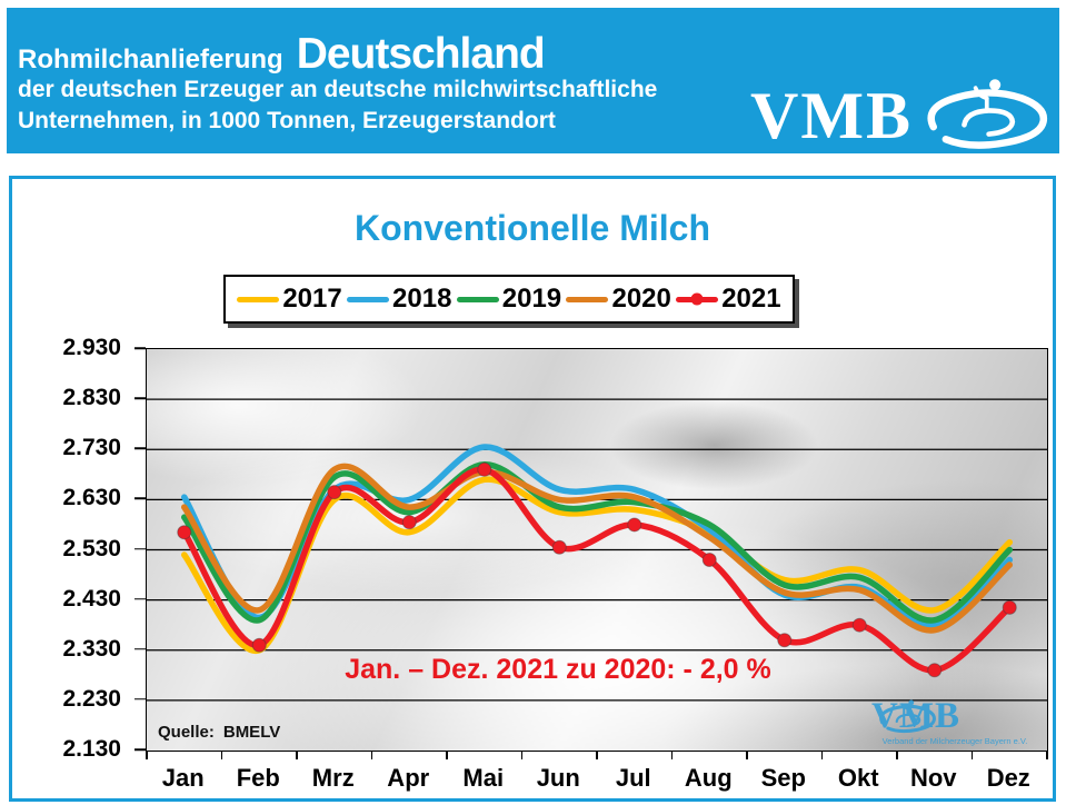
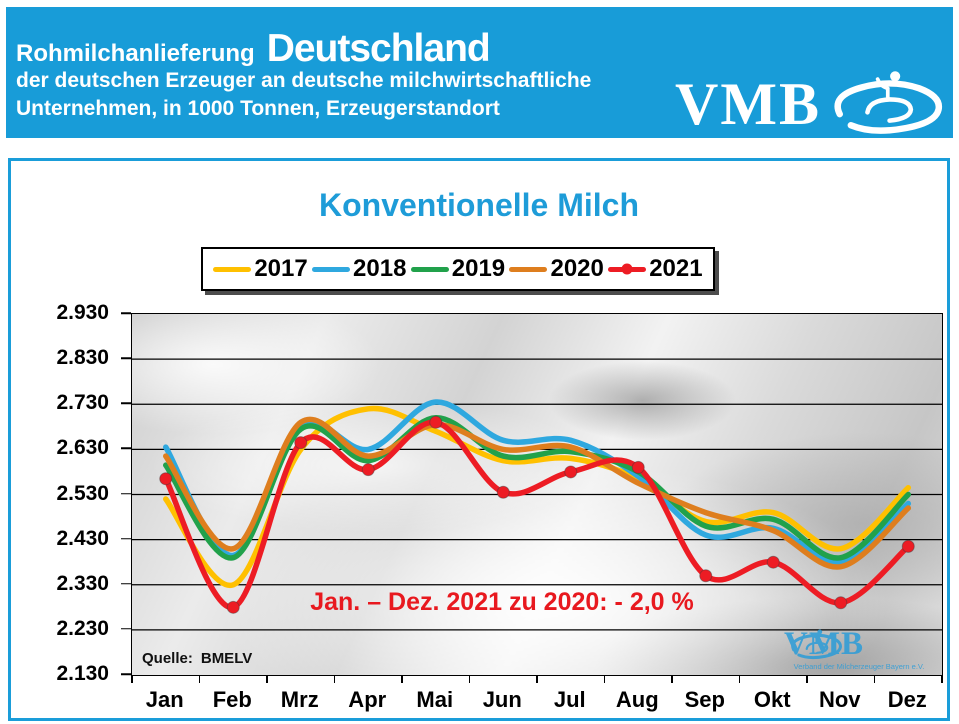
2021/Feb: 2340 -> 2280
2018/Mrz: 2650 -> 2680
2017/Apr: 2560 -> 2720
2021/Aug: 2510 -> 2590
2020/Sep: 2440 -> 2490
